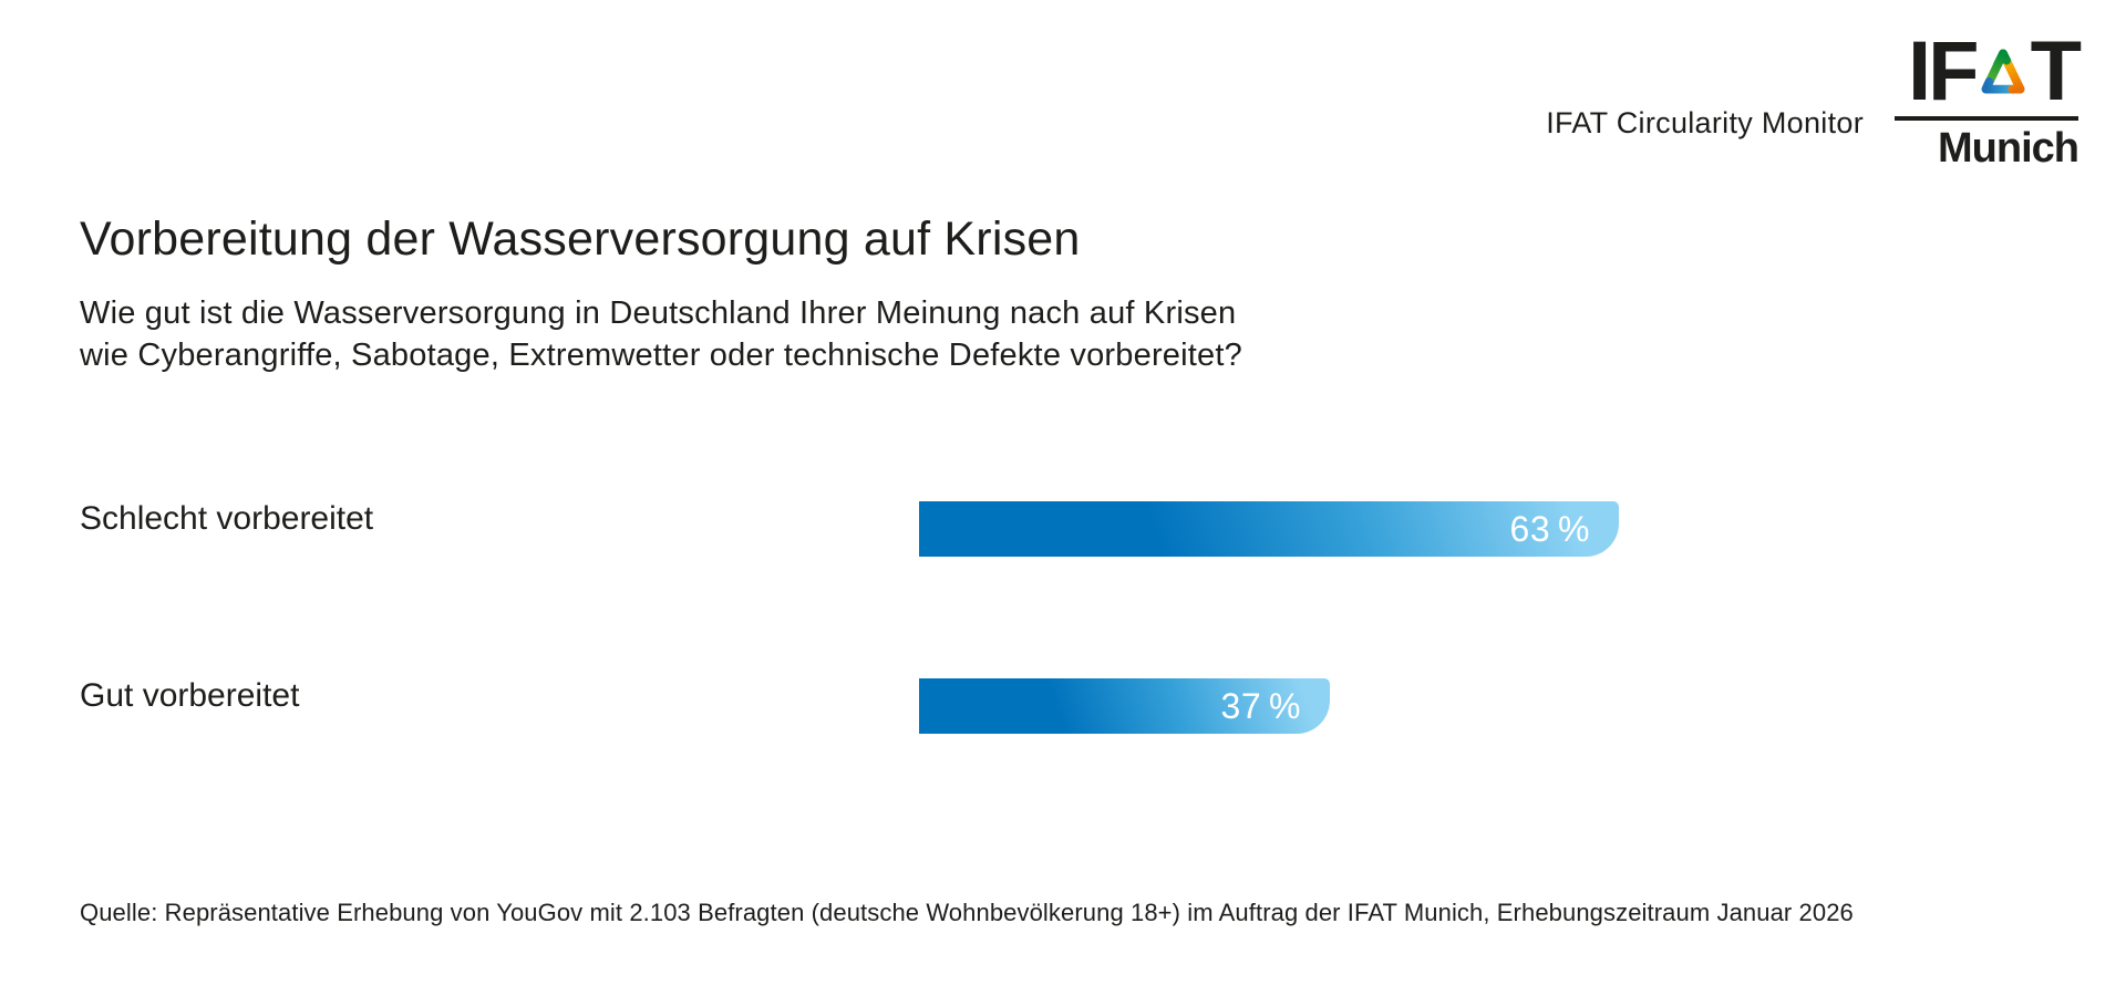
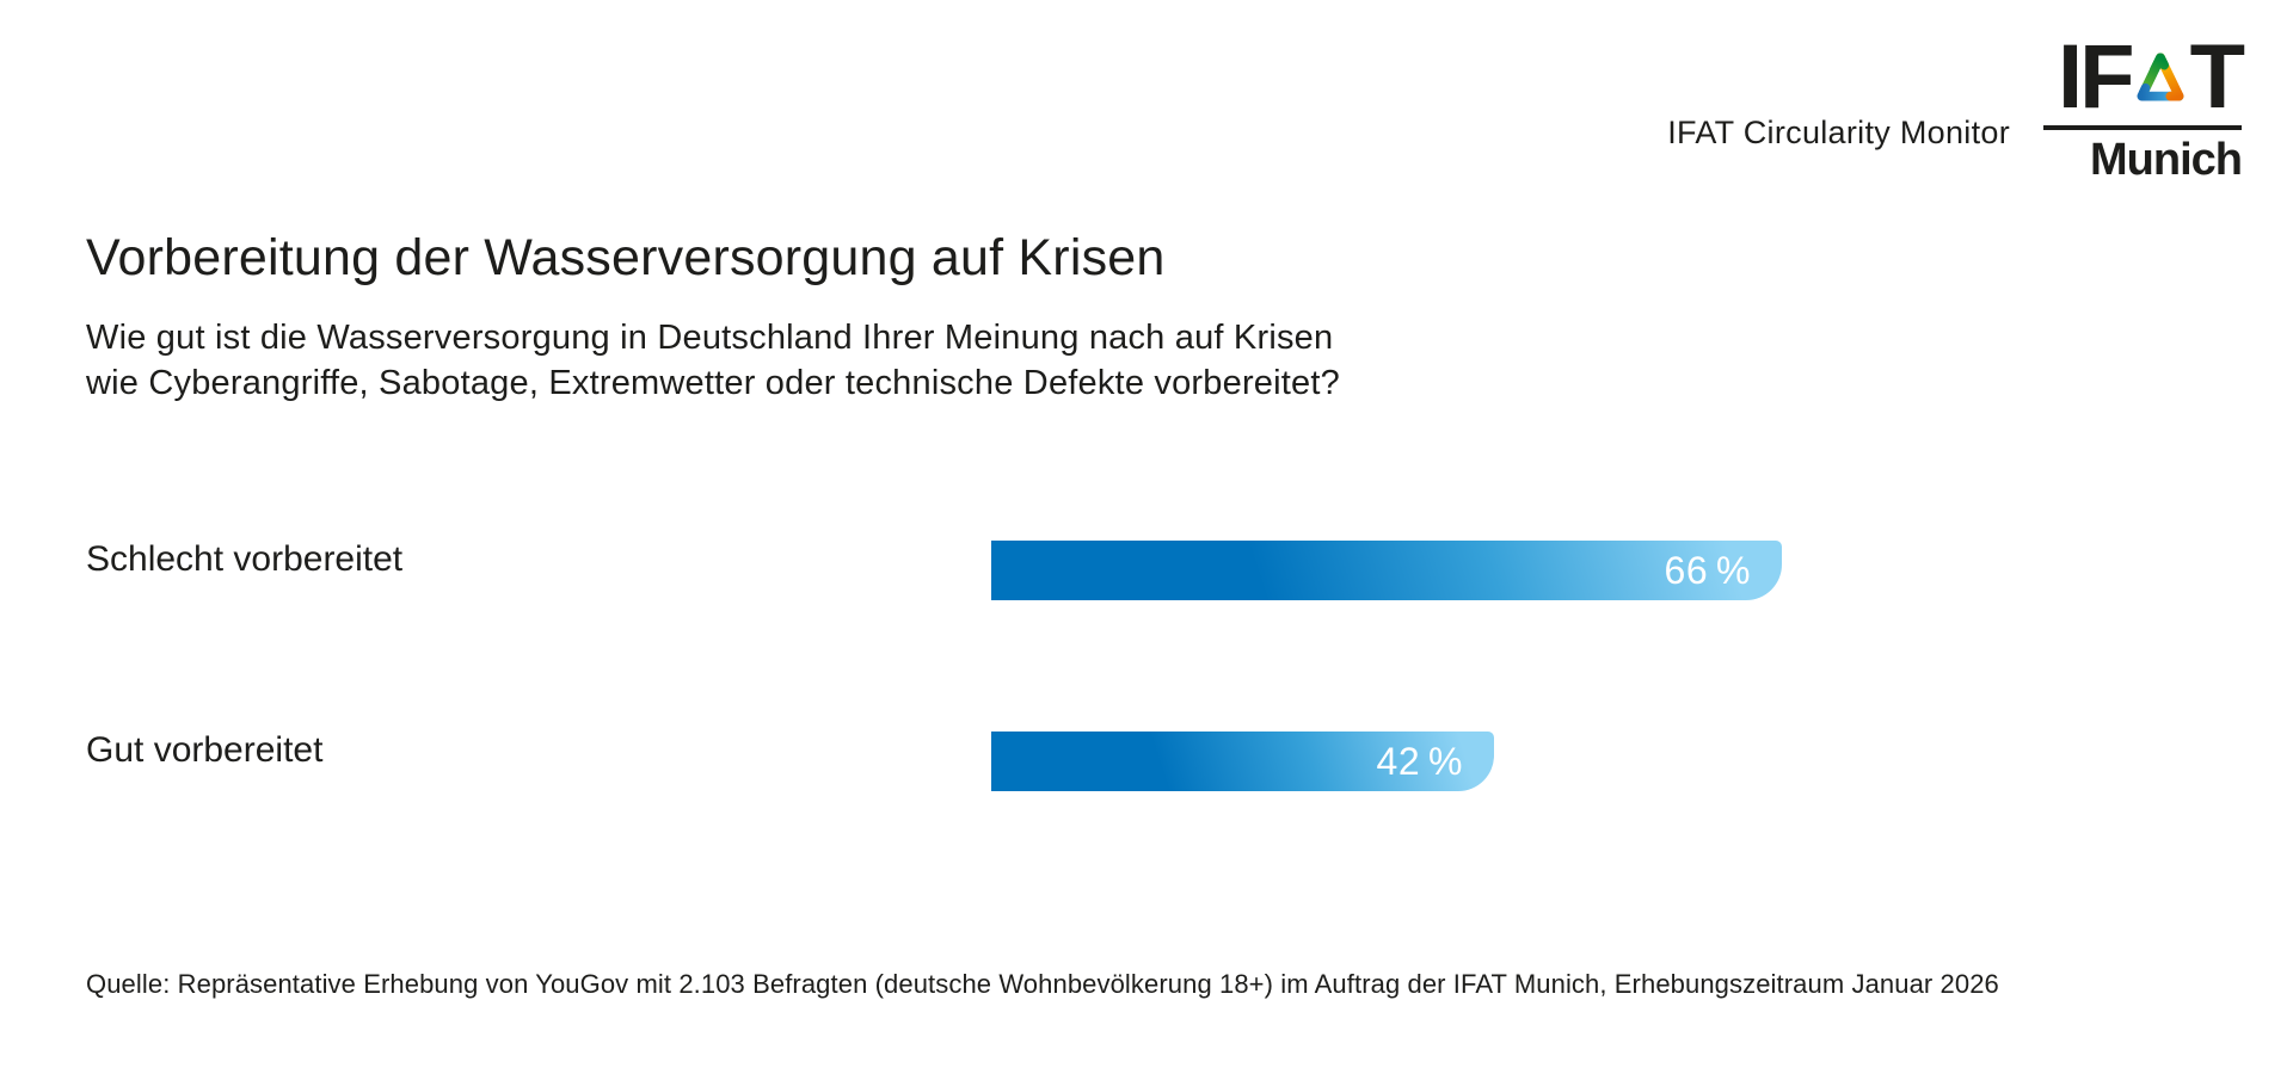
Schlecht vorbereitet: 63 -> 66
Gut vorbereitet: 37 -> 42
